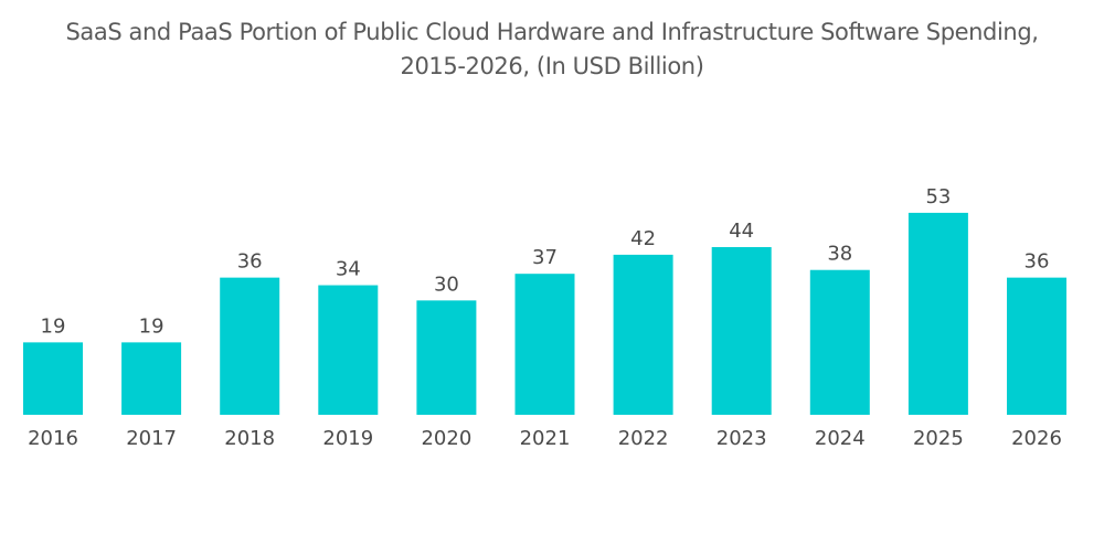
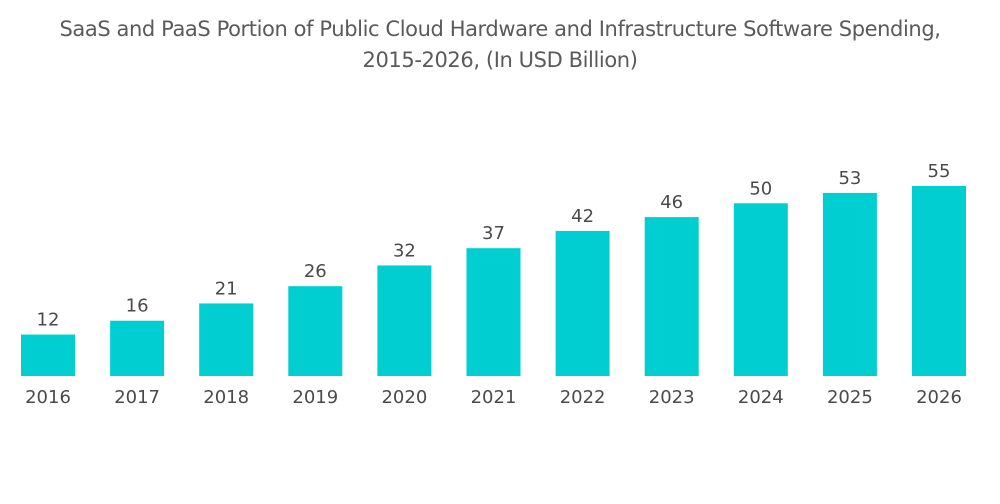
2016: 19 -> 12
2017: 19 -> 16
2018: 36 -> 21
2019: 34 -> 26
2020: 30 -> 32
2023: 44 -> 46
2024: 38 -> 50
2026: 36 -> 55
